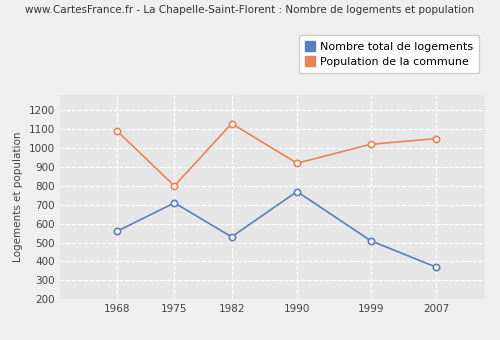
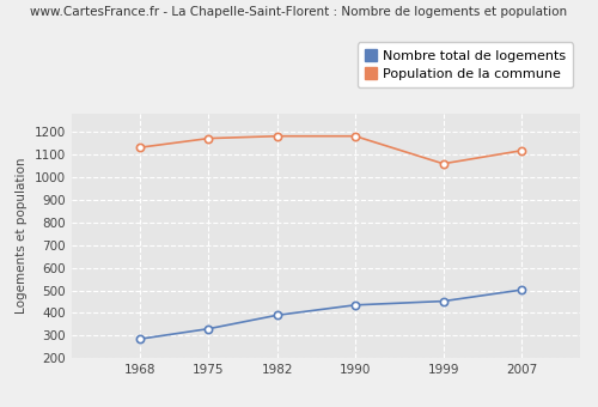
Nombre total de logements/1968: 560 -> 280
Population de la commune/1968: 1090 -> 1130
Nombre total de logements/1975: 710 -> 330
Population de la commune/1975: 800 -> 1170
Nombre total de logements/1982: 530 -> 390
Population de la commune/1982: 1130 -> 1180
Nombre total de logements/1990: 770 -> 440
Population de la commune/1990: 920 -> 1180
Nombre total de logements/1999: 510 -> 450
Population de la commune/1999: 1020 -> 1060
Nombre total de logements/2007: 370 -> 500
Population de la commune/2007: 1050 -> 1120
